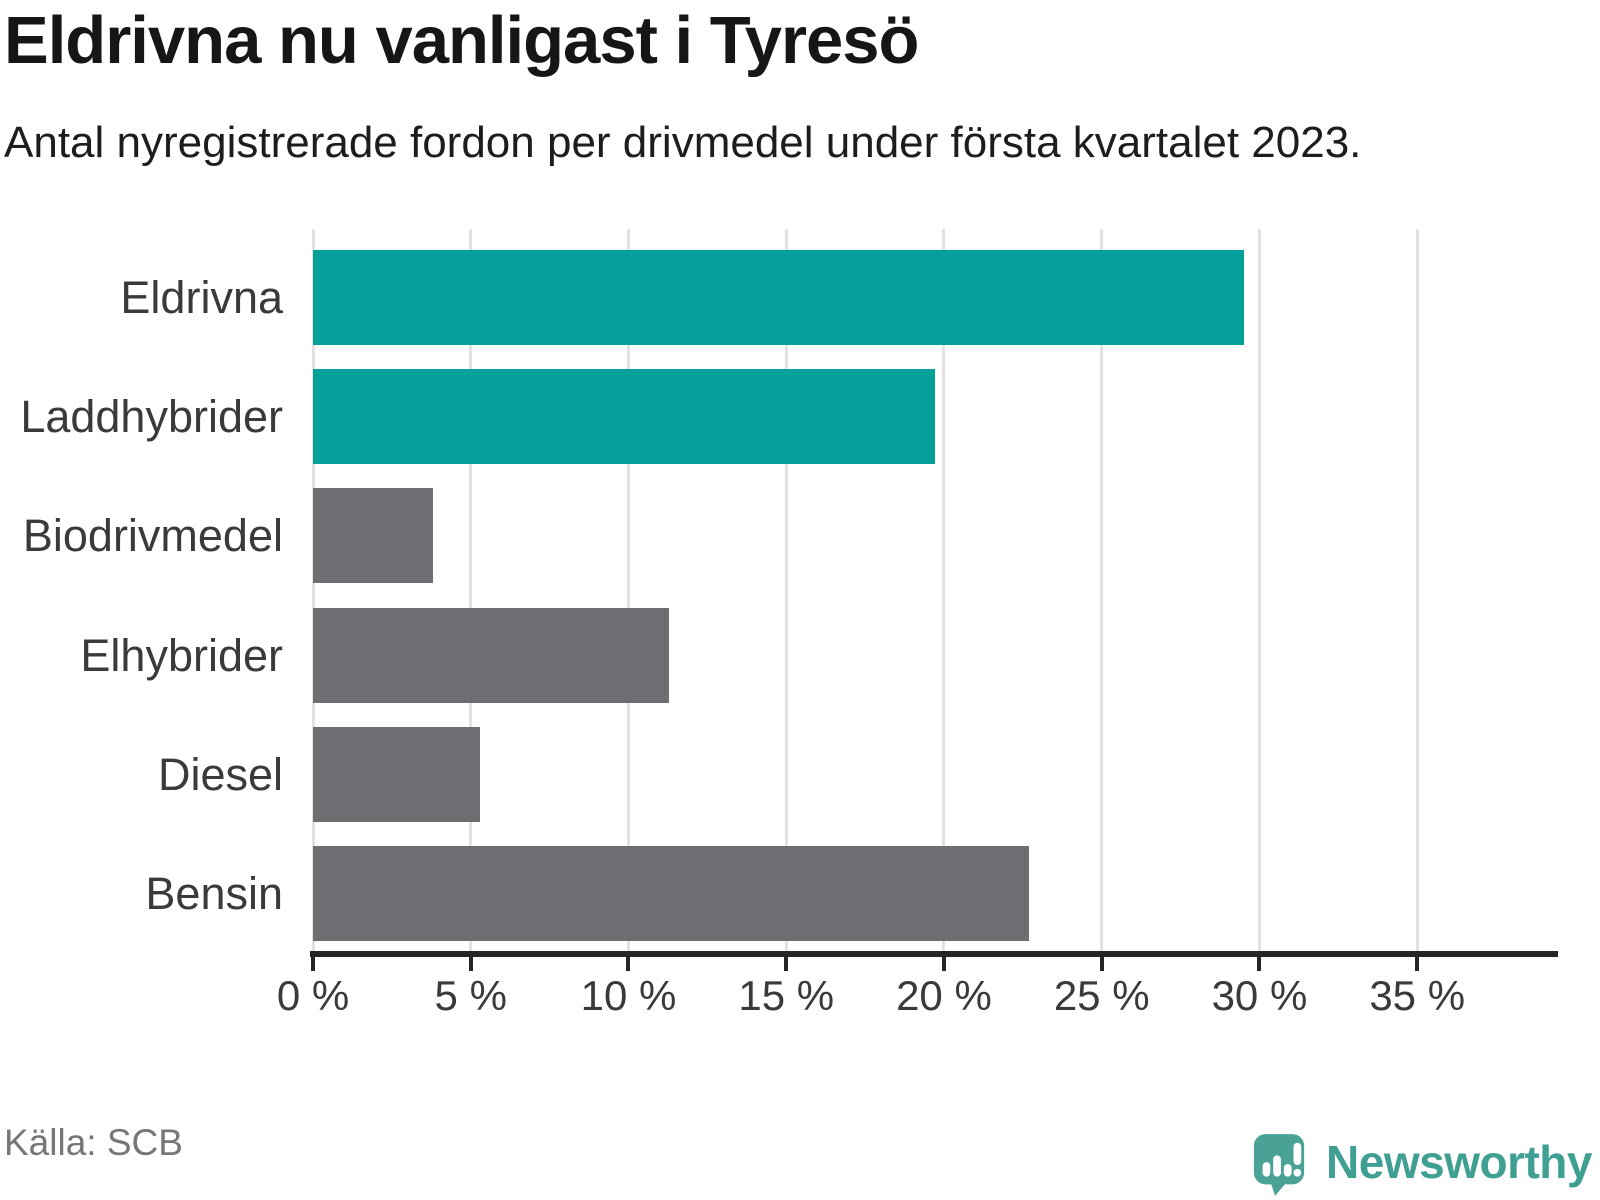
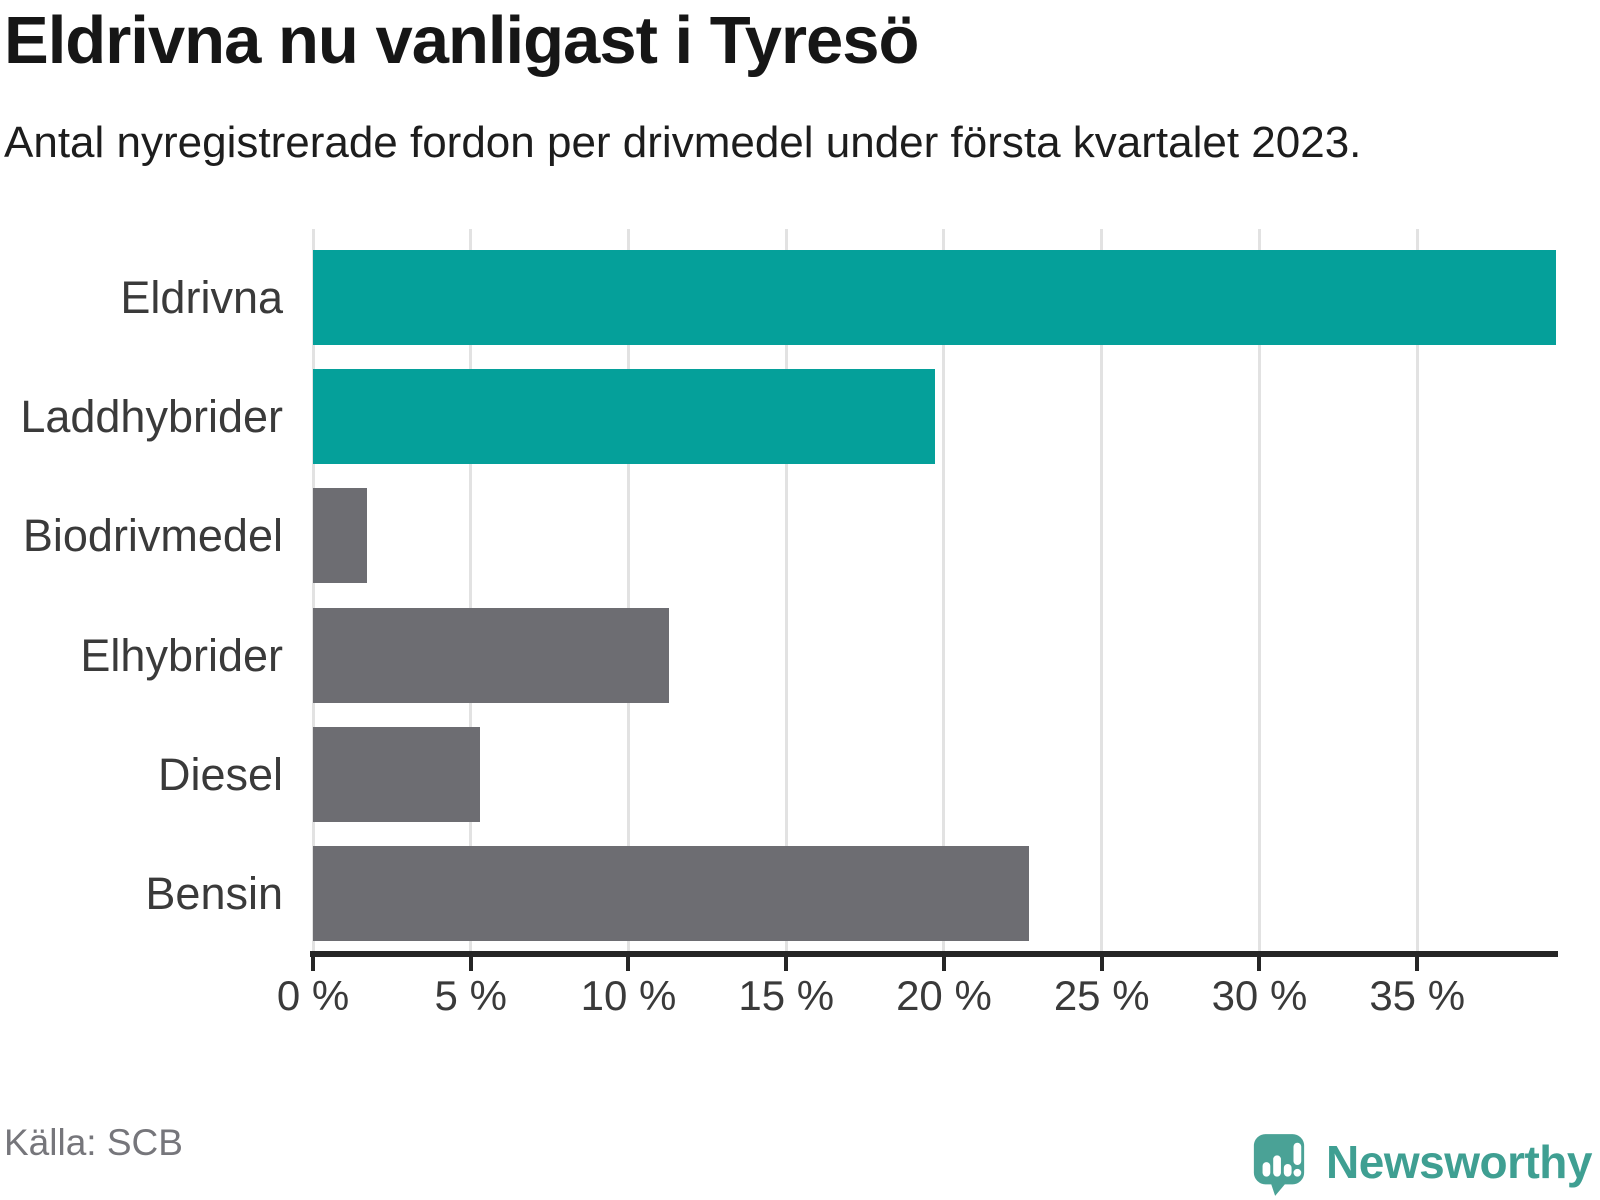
Eldrivna: 29.5% -> 39.4%
Biodrivmedel: 3.8% -> 1.7%
